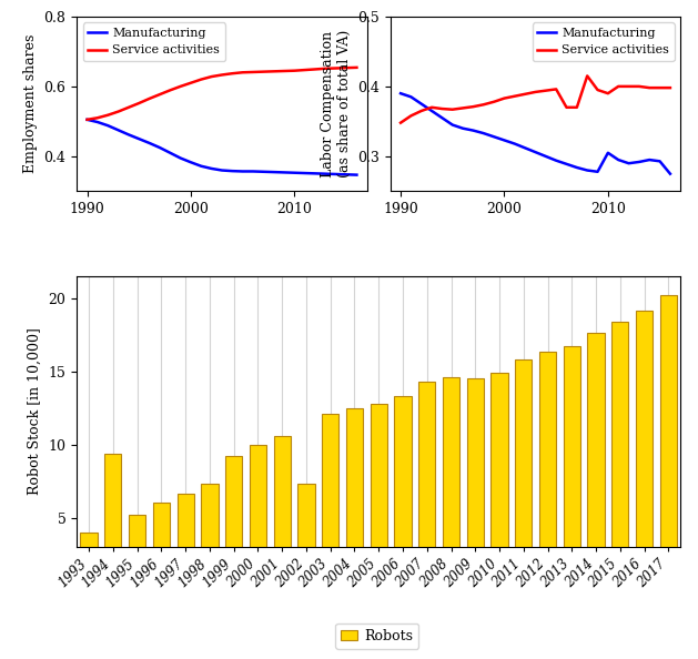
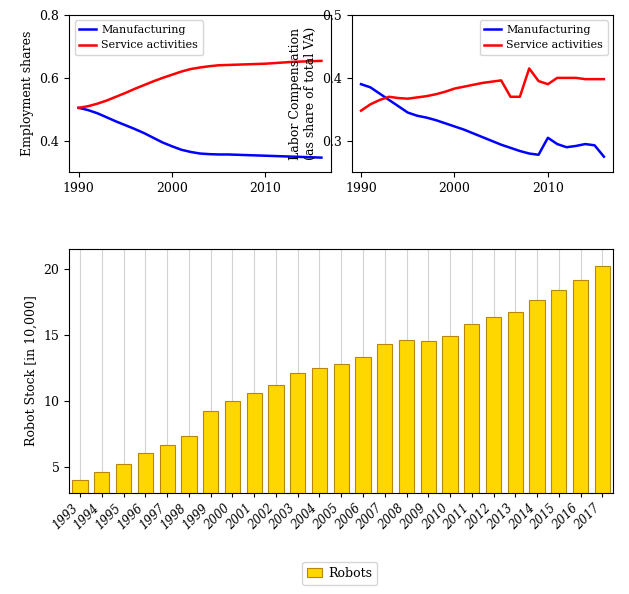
1994: 9.4 -> 4.6
2002: 7.3 -> 11.2
